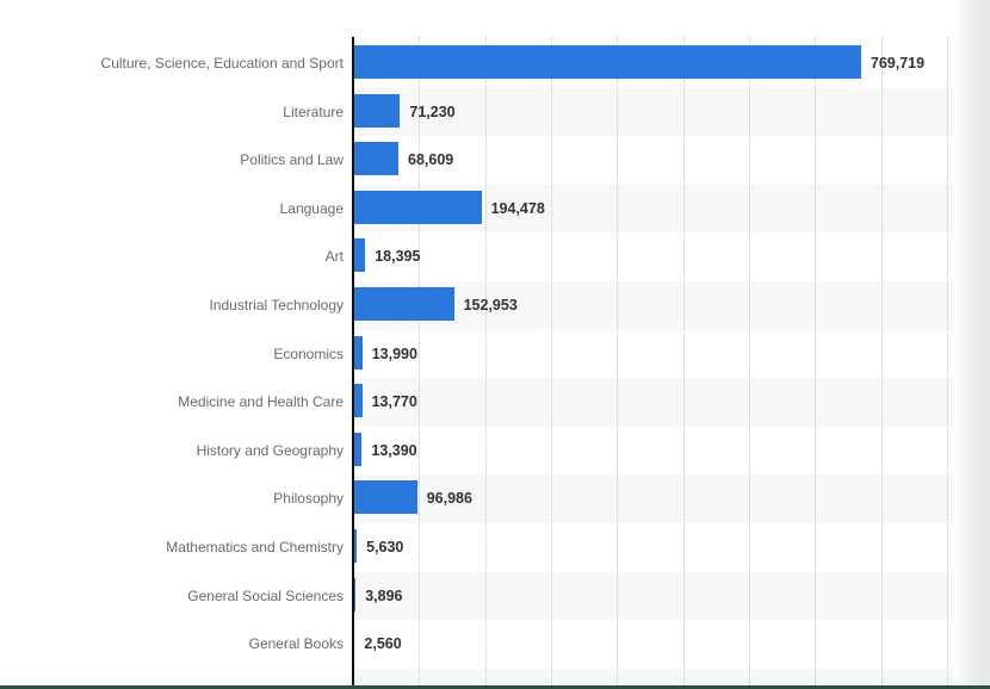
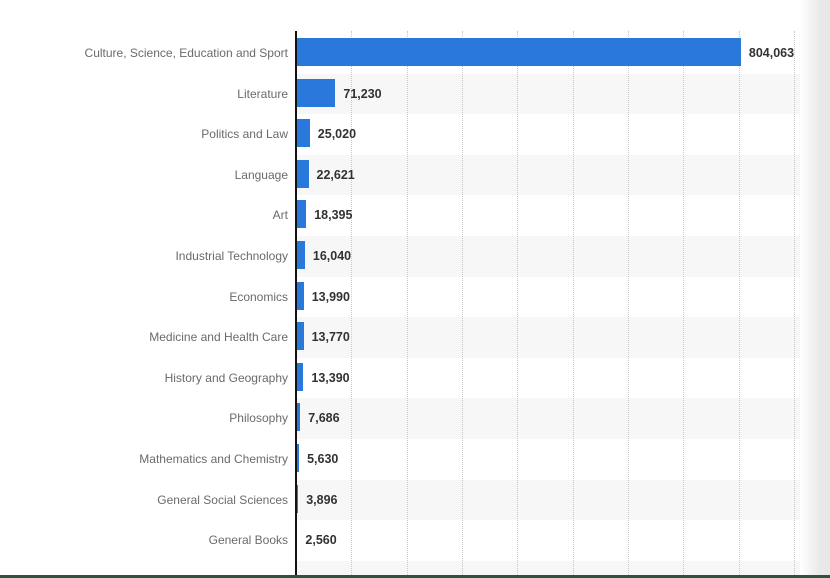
Culture, Science, Education and Sport: 769,719 -> 804,063
Politics and Law: 68,609 -> 25,020
Language: 194,478 -> 22,621
Industrial Technology: 152,953 -> 16,040
Philosophy: 96,986 -> 7,686
